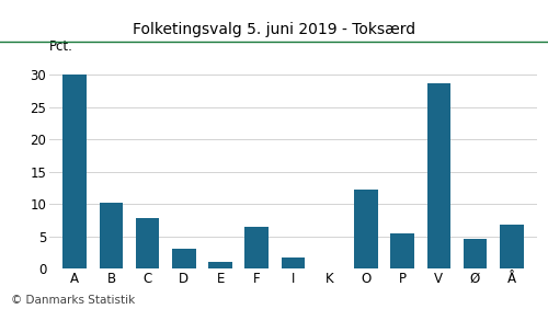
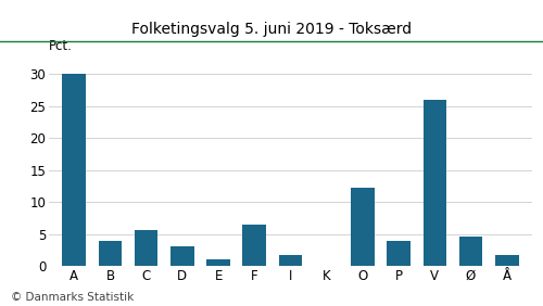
B: 10.2 -> 4.0
C: 7.8 -> 5.6
P: 5.4 -> 3.9
V: 28.6 -> 26.0
Å: 6.8 -> 1.8
